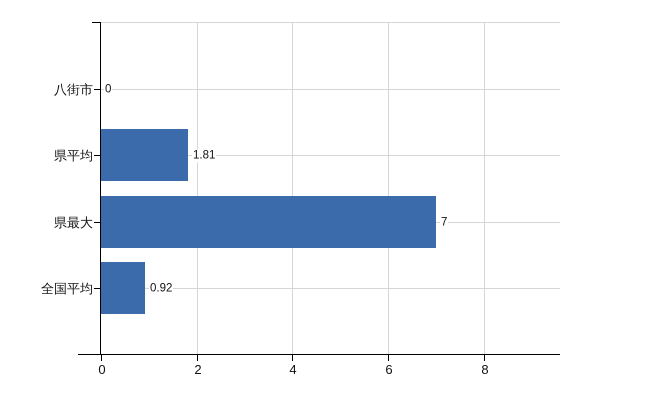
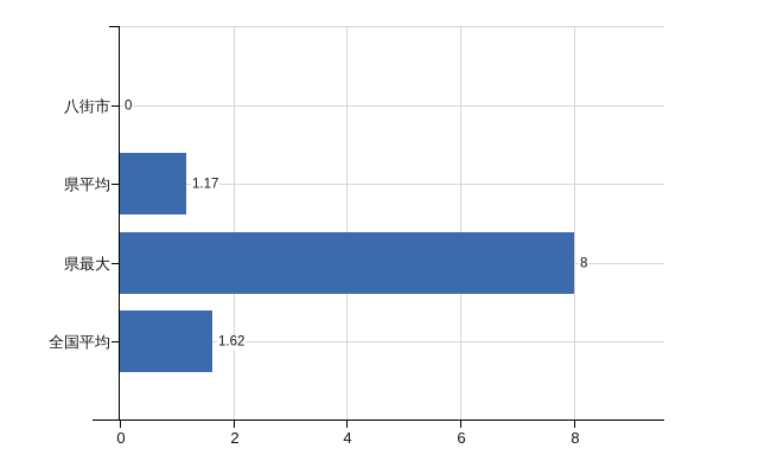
県平均: 1.81 -> 1.17
県最大: 7 -> 8
全国平均: 0.92 -> 1.62
